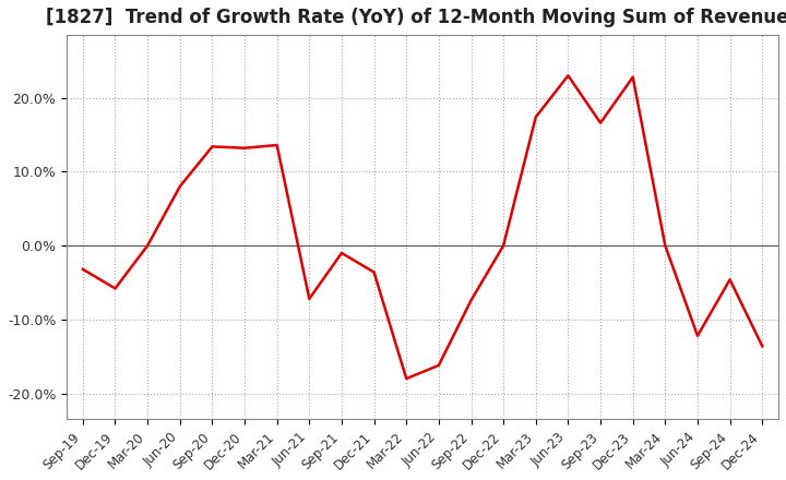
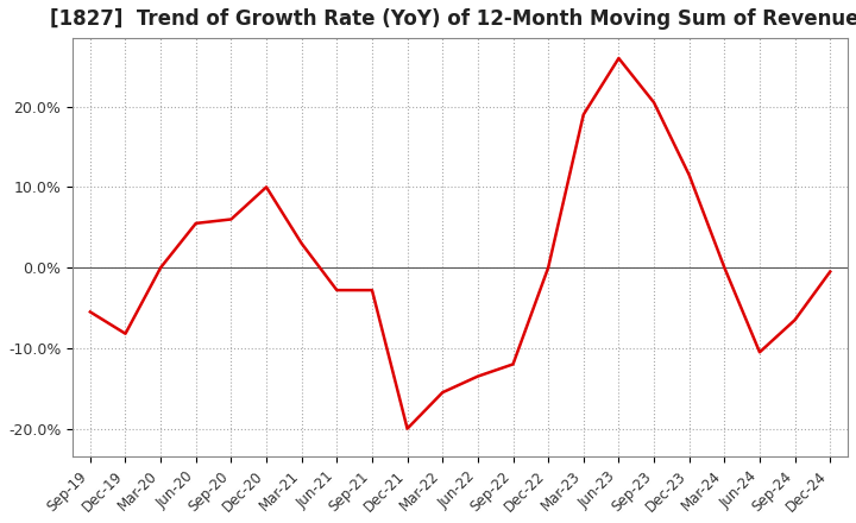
Sep-19: -3.2% -> -5.5%
Dec-19: -5.8% -> -8.2%
Jun-20: 8.0% -> 5.5%
Sep-20: 13.4% -> 6.0%
Dec-20: 13.2% -> 10.0%
Mar-21: 13.6% -> 3.0%
Jun-21: -7.2% -> -2.8%
Sep-21: -1.0% -> -2.8%
Dec-21: -3.6% -> -20.0%
Mar-22: -18.0% -> -15.5%
Jun-22: -16.2% -> -13.5%
Sep-22: -7.4% -> -12.0%
Mar-23: 17.4% -> 19.0%
Jun-23: 23.0% -> 26.0%
Sep-23: 16.6% -> 20.5%
Dec-23: 22.8% -> 11.5%
Jun-24: -12.2% -> -10.5%
Sep-24: -4.6% -> -6.5%
Dec-24: -13.6% -> -0.5%
